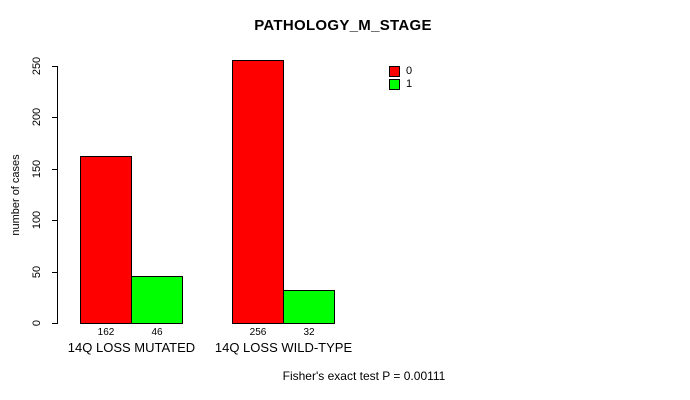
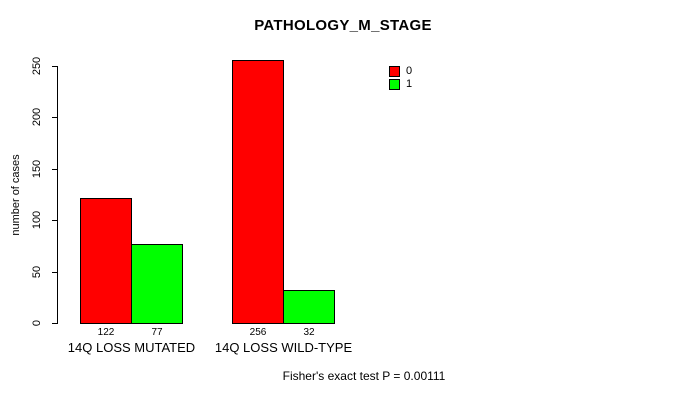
0/14Q LOSS MUTATED: 162 -> 122
1/14Q LOSS MUTATED: 46 -> 77
